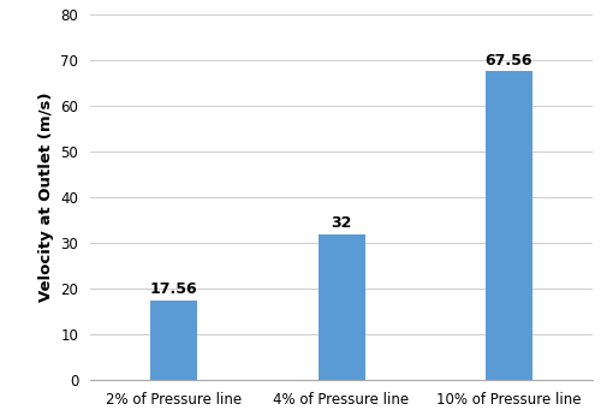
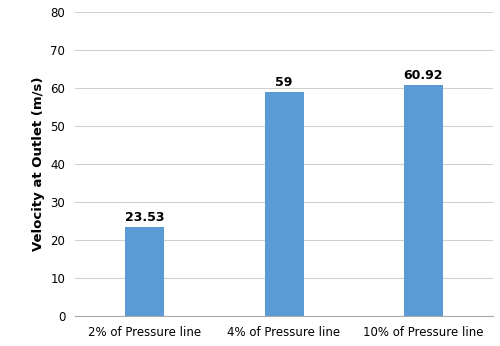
2% of Pressure line: 17.56 -> 23.53
4% of Pressure line: 32 -> 59
10% of Pressure line: 67.56 -> 60.92
